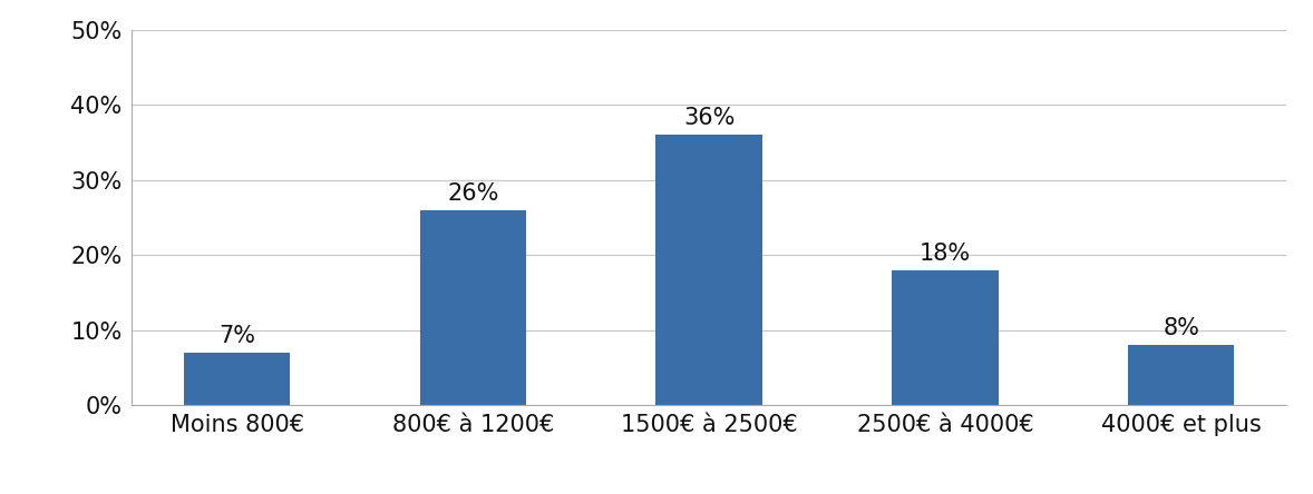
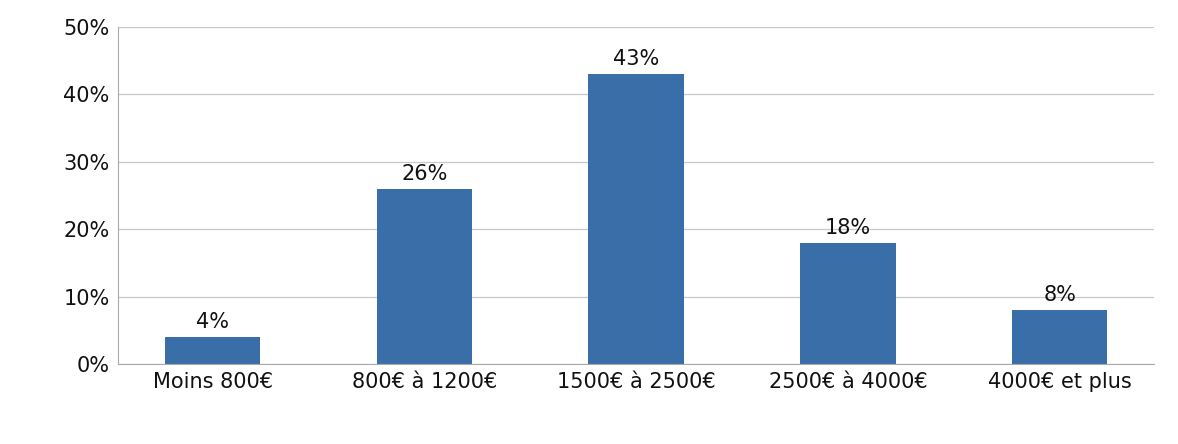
Moins 800€: 7% -> 4%
1500€ à 2500€: 36% -> 43%
